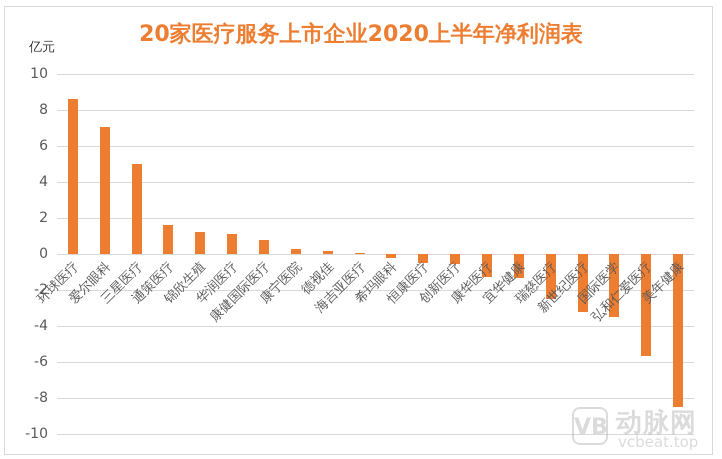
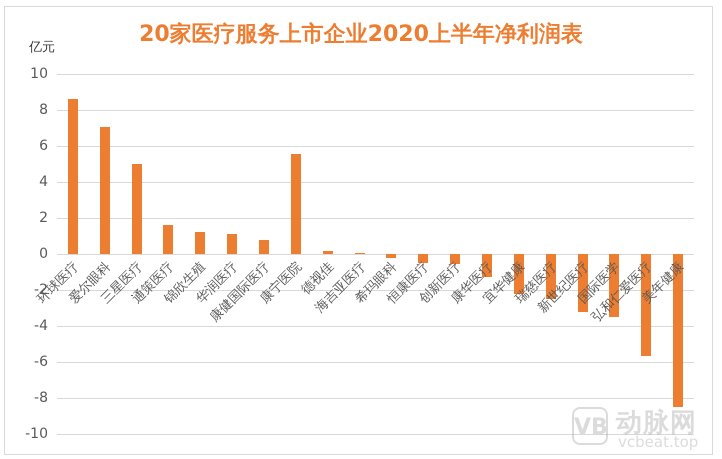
康宁医院: 0.3 -> 5.6
宜华健康: -1.3 -> -2.2
